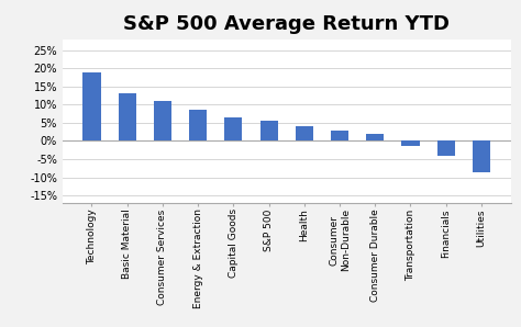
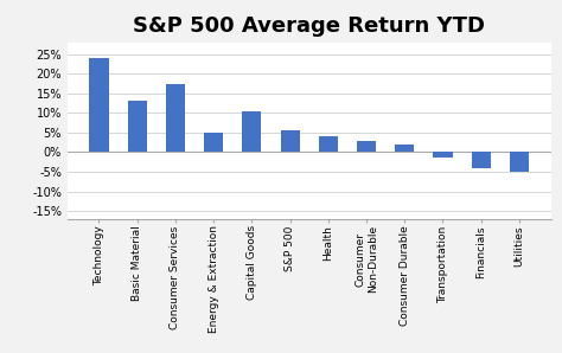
Technology: 19.0% -> 24.0%
Consumer Services: 11.0% -> 17.5%
Energy & Extraction: 8.5% -> 5.0%
Capital Goods: 6.5% -> 10.5%
Utilities: -8.5% -> -5.0%
